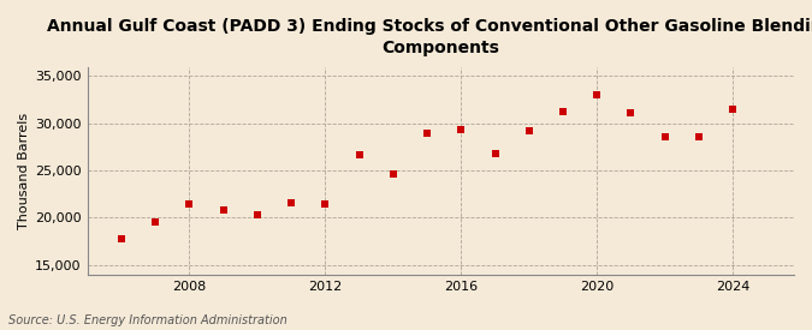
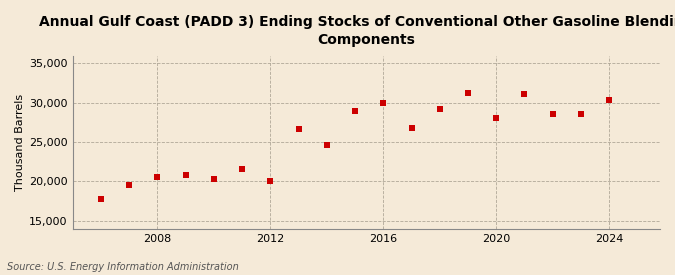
2008: 21,500 -> 20,600
2012: 21,500 -> 20,000
2016: 29,300 -> 30,000
2020: 33,000 -> 28,000
2024: 31,500 -> 30,400
